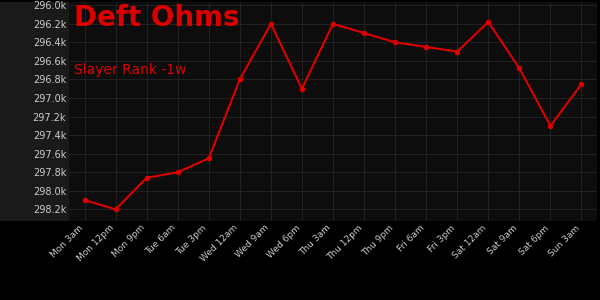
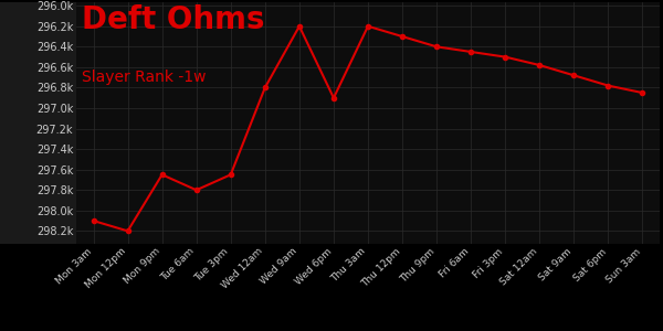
Mon 9pm: 297.86k -> 297.65k
Sat 12am: 296.18k -> 296.58k
Sat 6pm: 297.30k -> 296.78k
